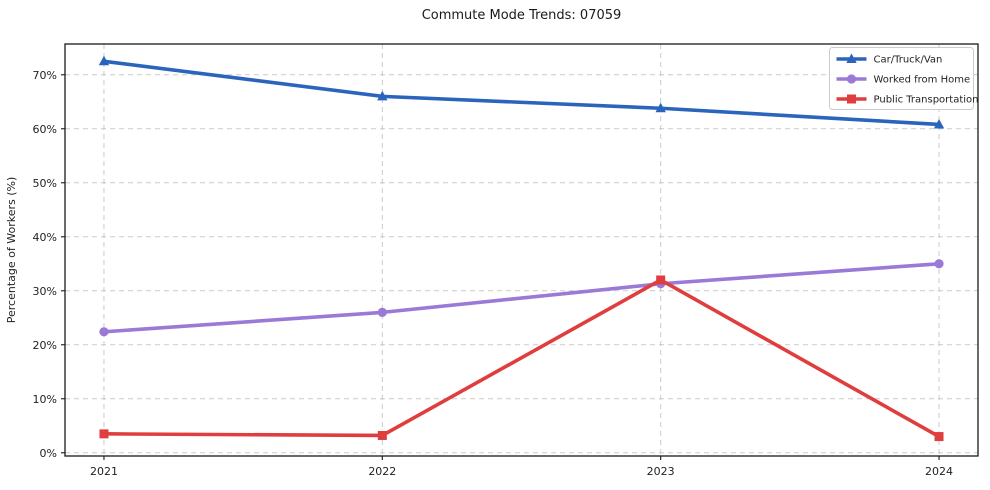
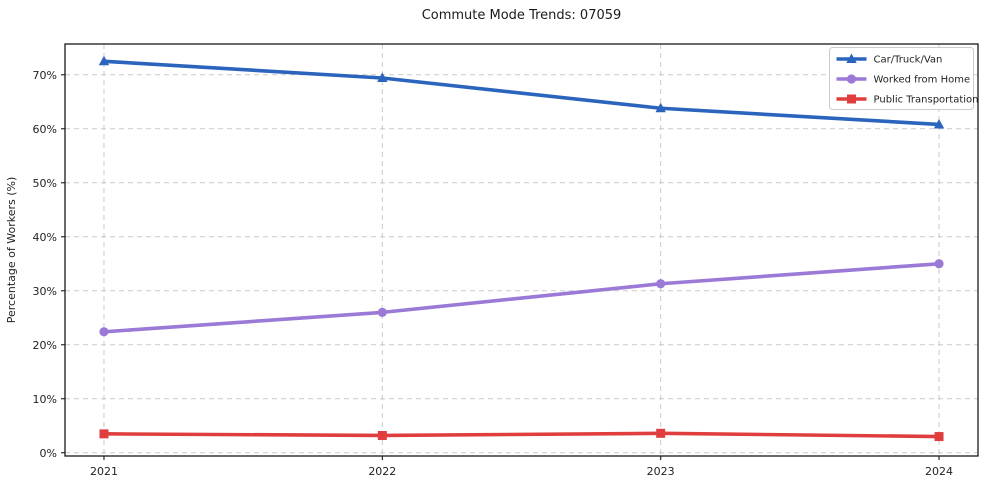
Car/Truck/Van/2022: 66% -> 69%
Public Transportation/2023: 32% -> 4%
